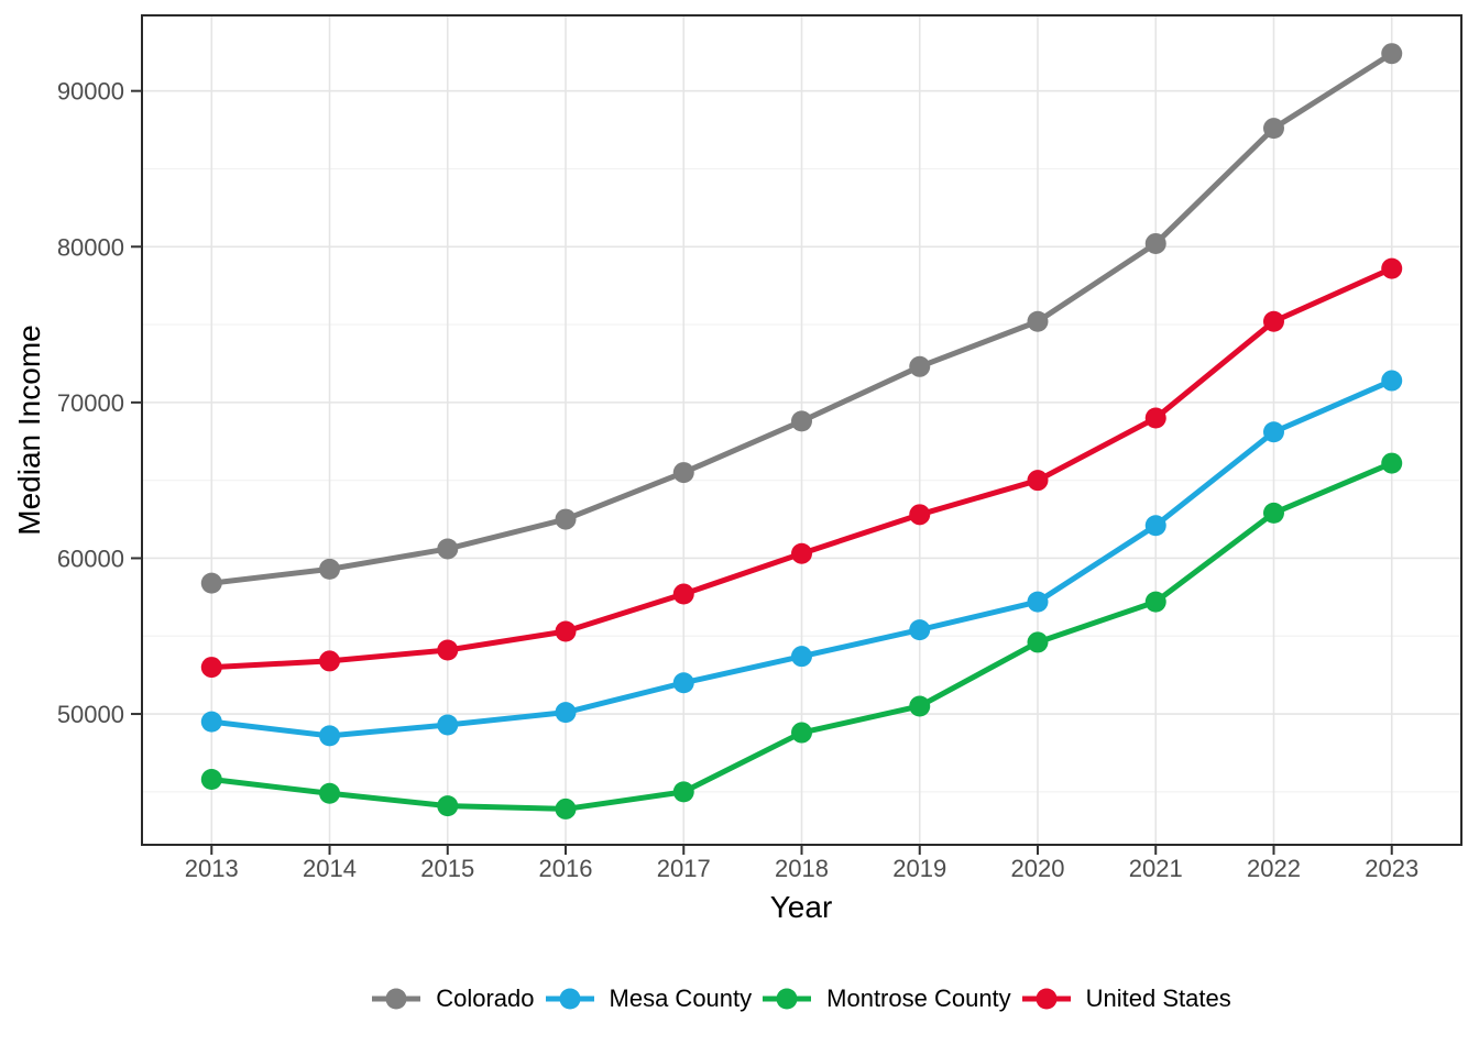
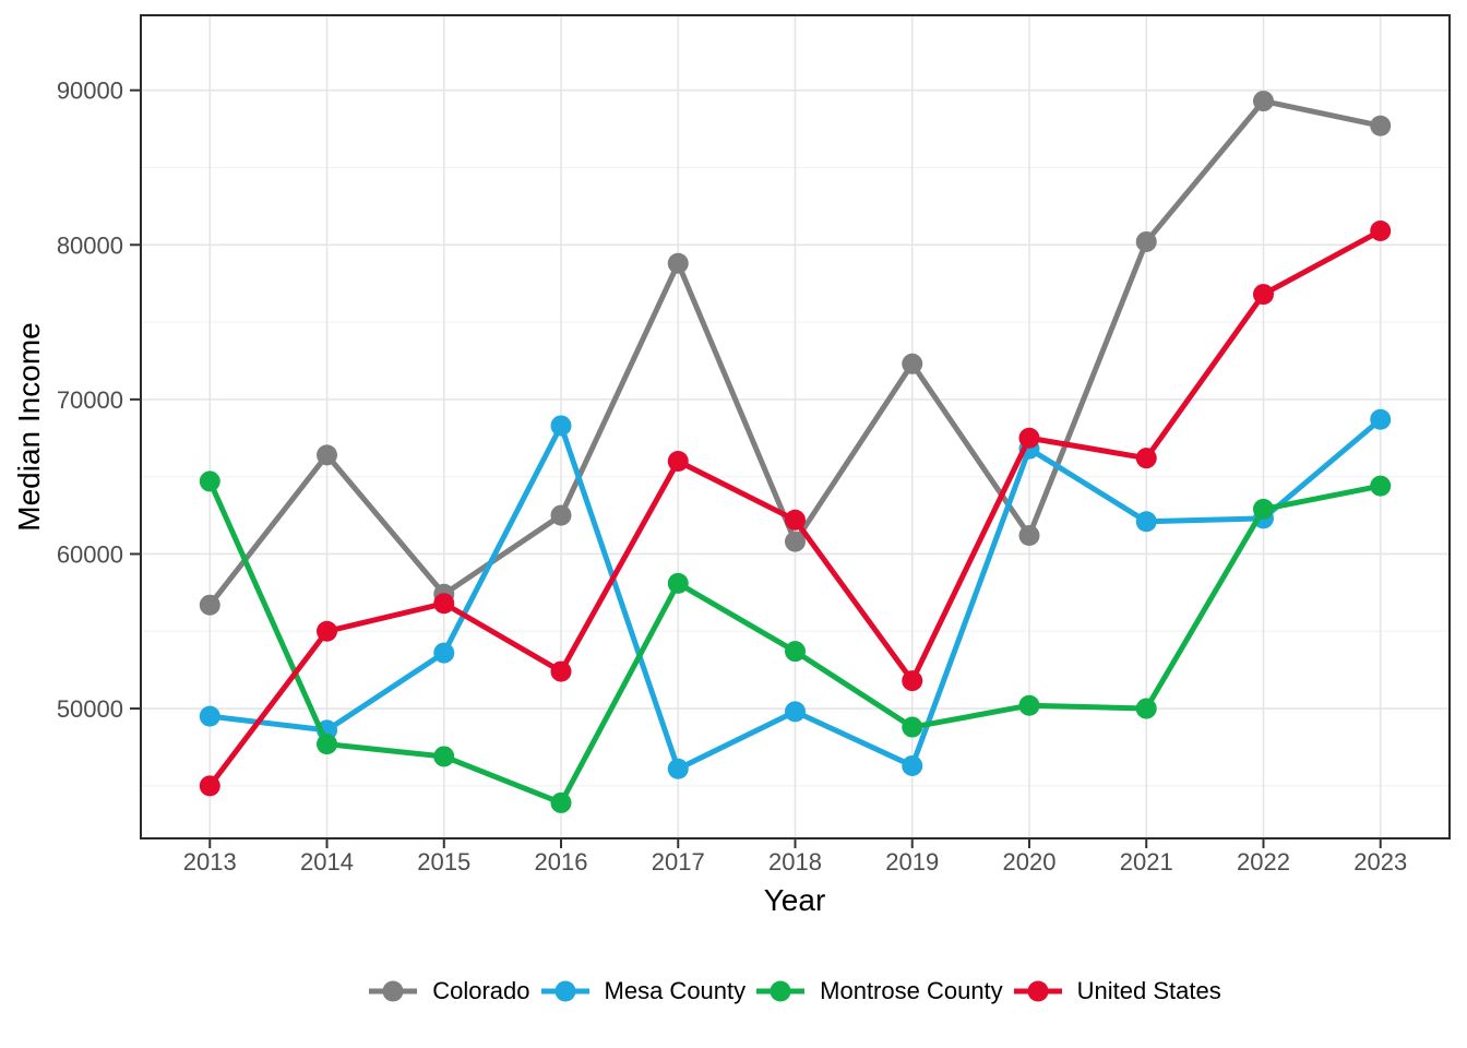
Colorado/2013: 58400 -> 56700
Montrose County/2013: 45800 -> 64700
United States/2013: 53000 -> 45000
Colorado/2014: 59300 -> 66400
Montrose County/2014: 44900 -> 47700
United States/2014: 53400 -> 55000
Colorado/2015: 60600 -> 57400
Mesa County/2015: 49300 -> 53600
Montrose County/2015: 44100 -> 46900
United States/2015: 54100 -> 56800
Mesa County/2016: 50100 -> 68300
United States/2016: 55300 -> 52400
Colorado/2017: 65500 -> 78800
Mesa County/2017: 52000 -> 46100
Montrose County/2017: 45000 -> 58100
United States/2017: 57700 -> 66000
Colorado/2018: 68800 -> 60800
Mesa County/2018: 53700 -> 49800
Montrose County/2018: 48800 -> 53700
United States/2018: 60300 -> 62200
Mesa County/2019: 55400 -> 46300
Montrose County/2019: 50500 -> 48800
United States/2019: 62800 -> 51800
Colorado/2020: 75200 -> 61200
Mesa County/2020: 57200 -> 66800
Montrose County/2020: 54600 -> 50200
United States/2020: 65000 -> 67500
Montrose County/2021: 57200 -> 50000
United States/2021: 69000 -> 66200
Colorado/2022: 87600 -> 89300
Mesa County/2022: 68100 -> 62300
United States/2022: 75200 -> 76800
Colorado/2023: 92400 -> 87700
Mesa County/2023: 71400 -> 68700
Montrose County/2023: 66100 -> 64400
United States/2023: 78600 -> 80900
